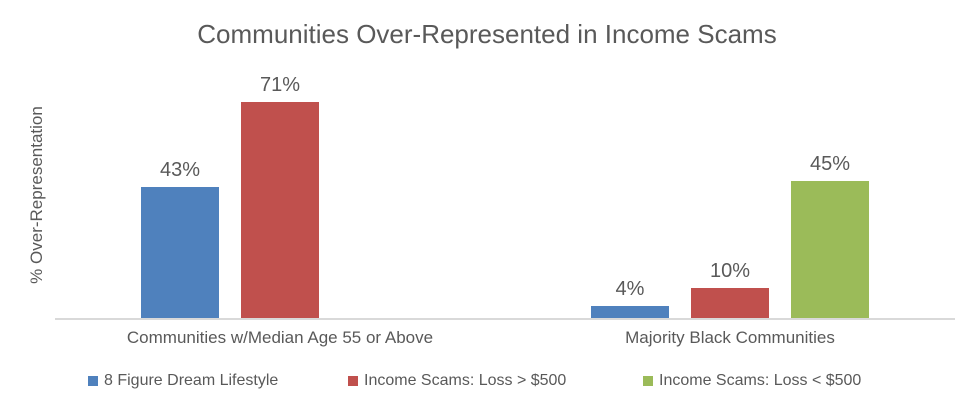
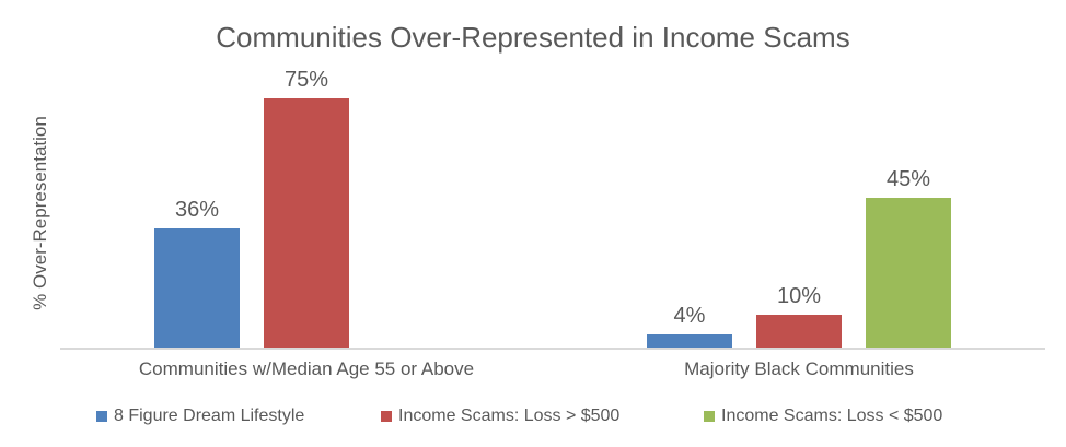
8 Figure Dream Lifestyle/Communities w/Median Age 55 or Above: 43% -> 36%
Income Scams: Loss > $500/Communities w/Median Age 55 or Above: 71% -> 75%
